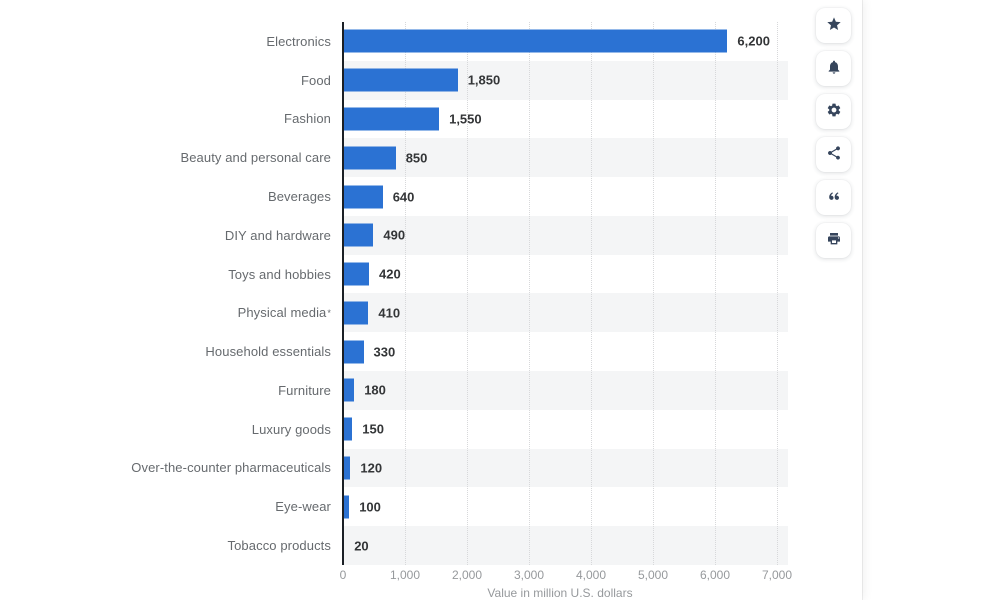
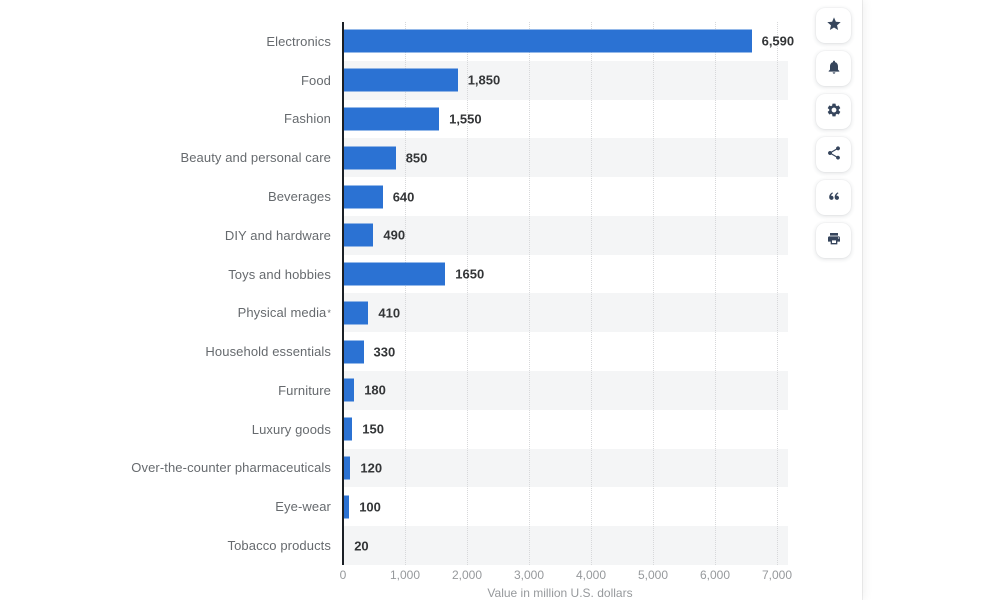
Electronics: 6,200 -> 6,590
Toys and hobbies: 420 -> 1650
